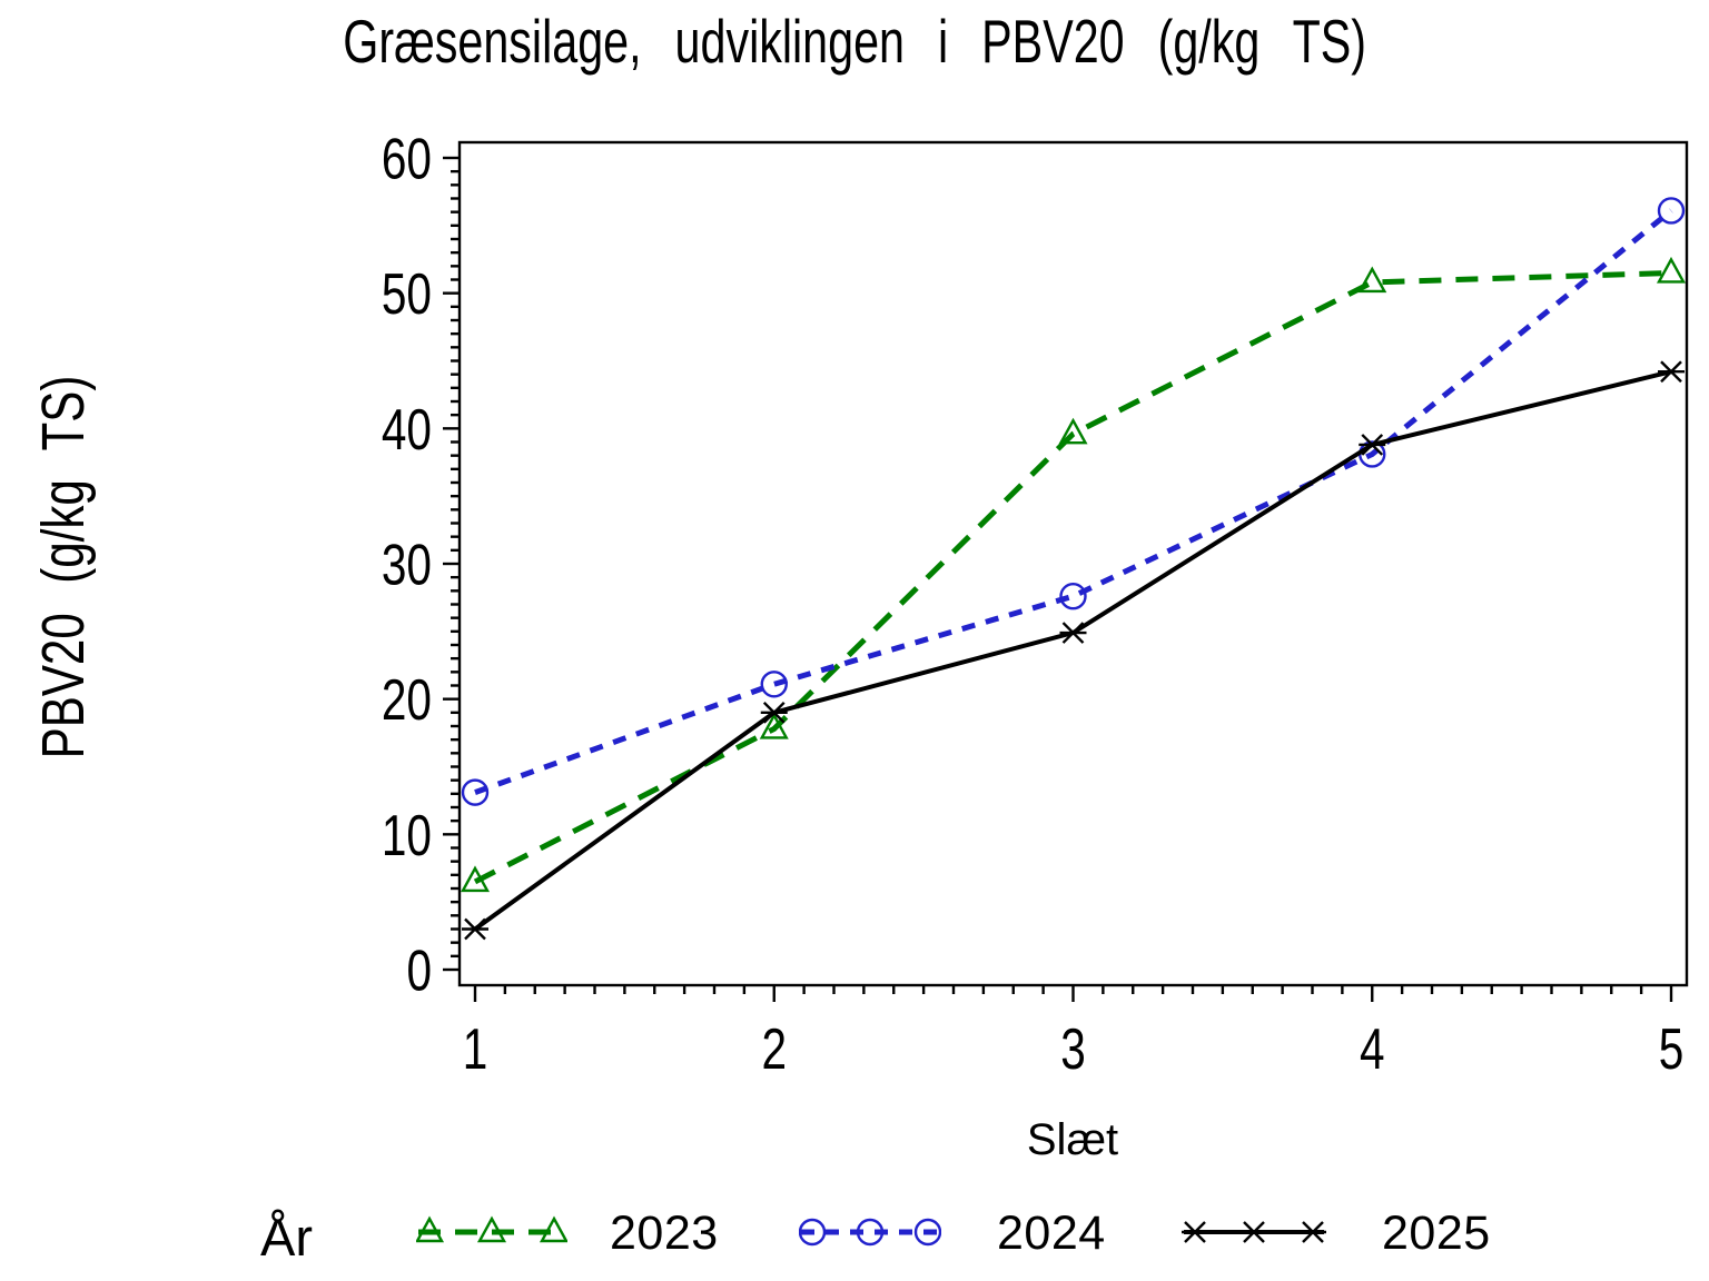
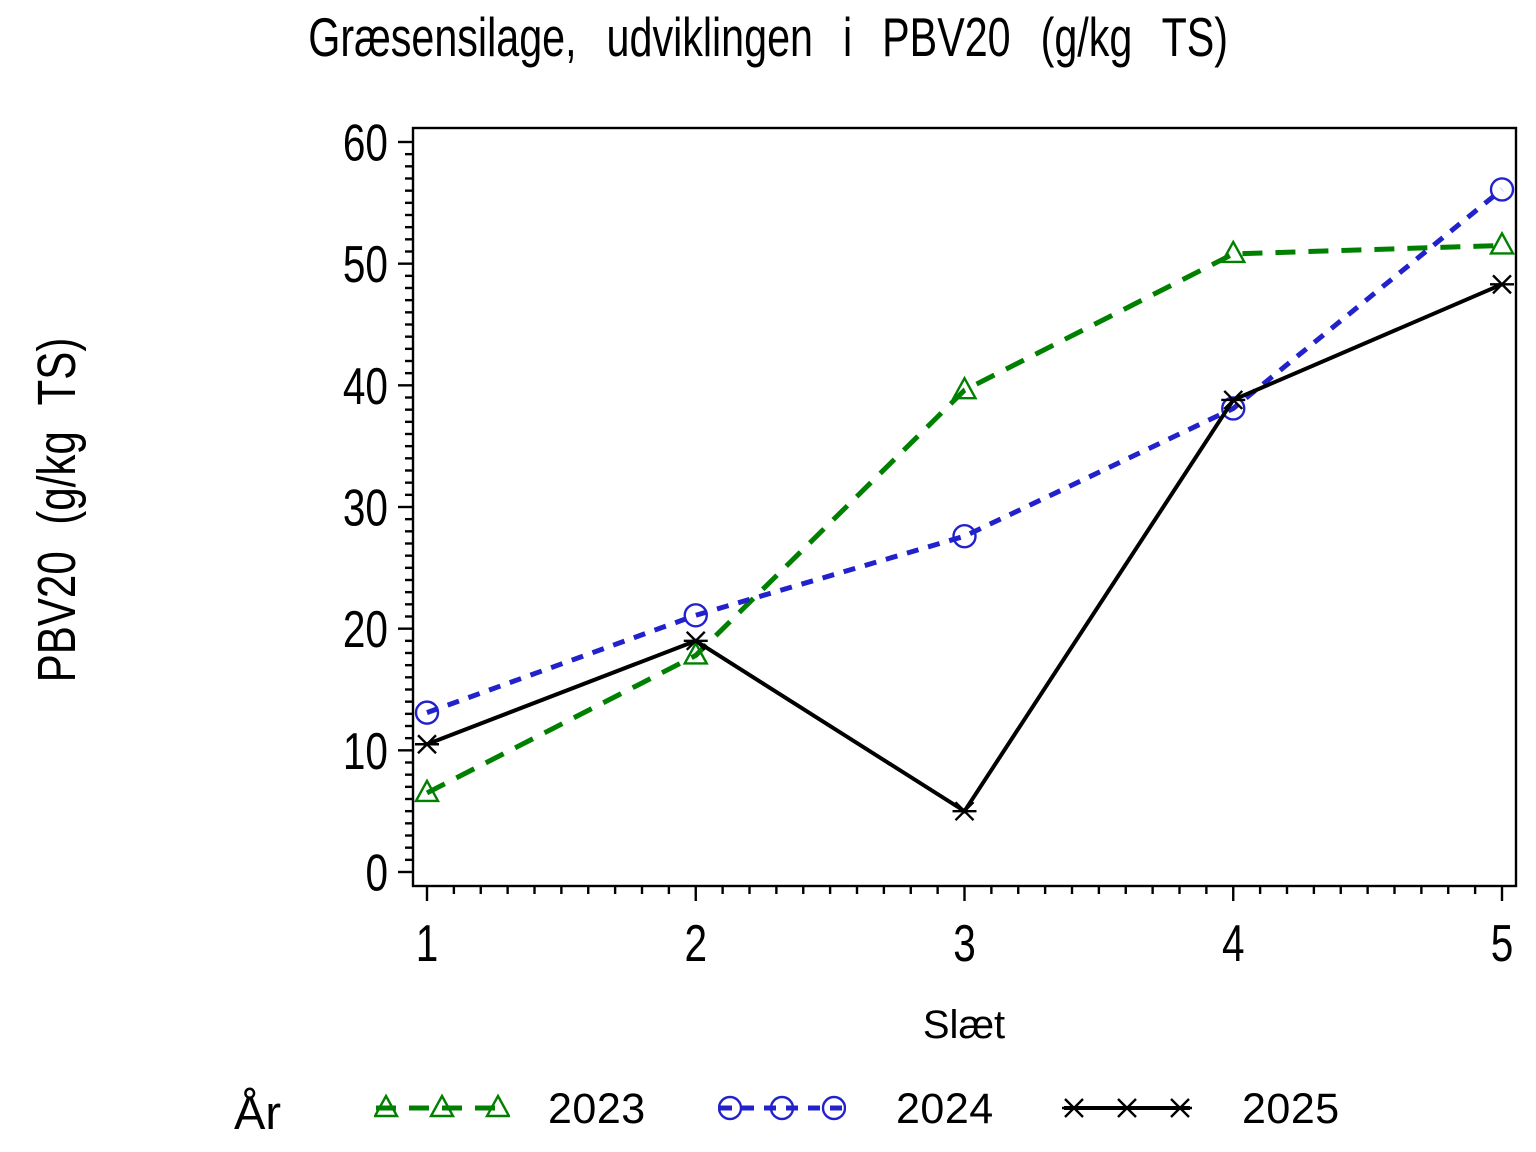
2025/1: 3.0 -> 10.5
2025/3: 24.9 -> 5.0
2025/5: 44.2 -> 48.3
